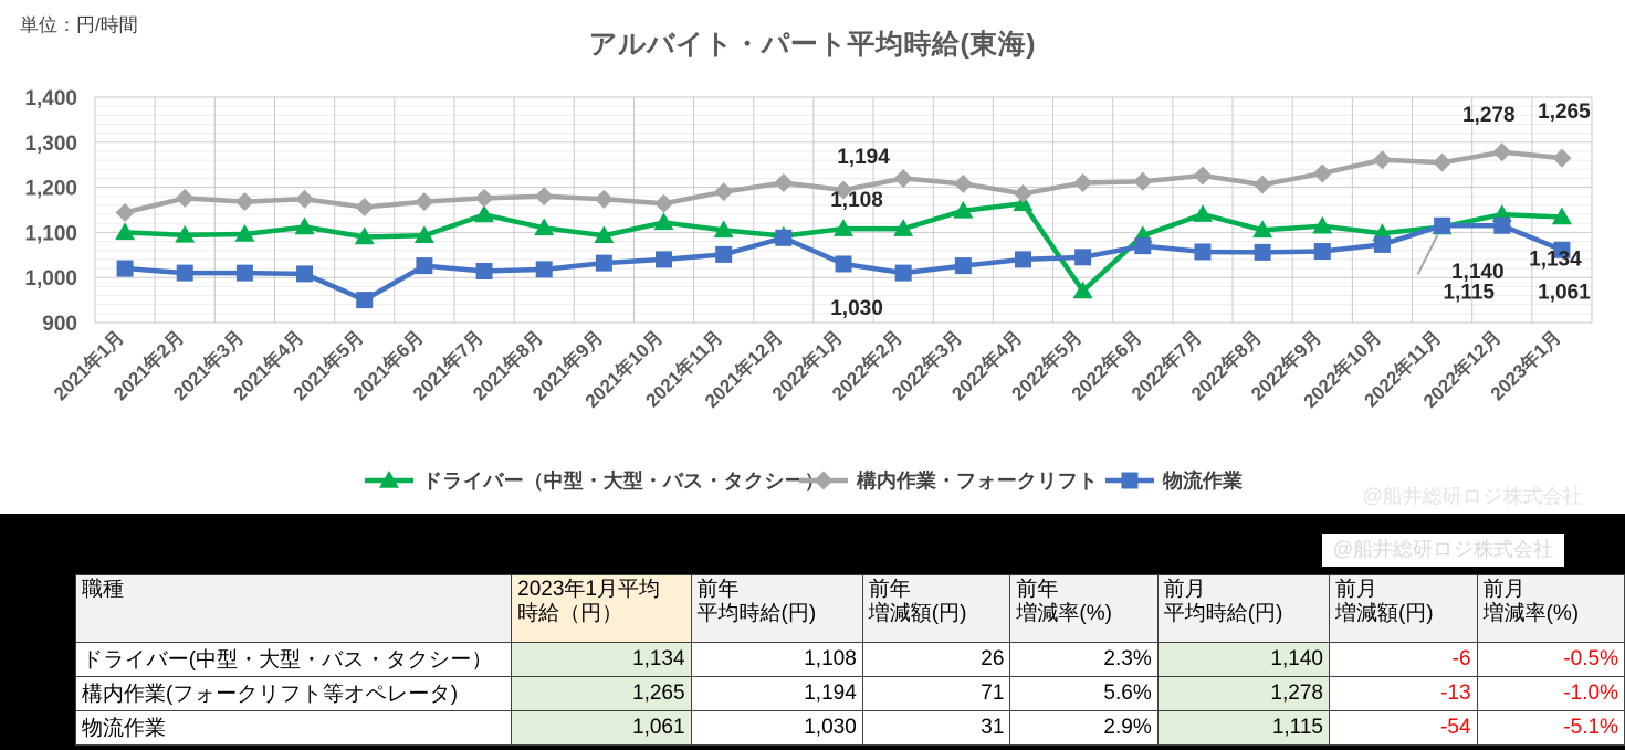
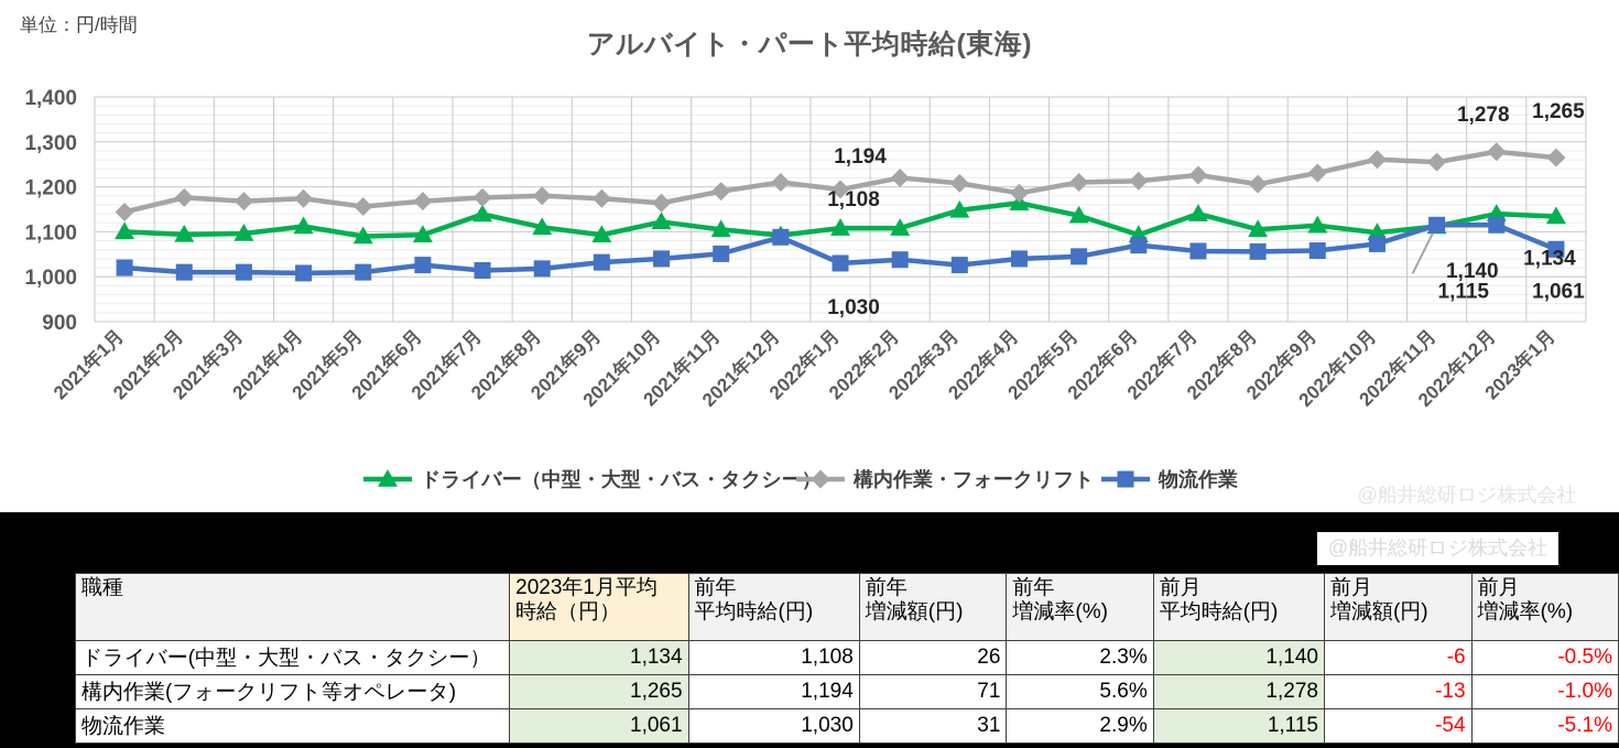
物流作業/2021年5月: 950 -> 1010
物流作業/2022年2月: 1010 -> 1040
ドライバー（中型・大型・バス・タクシー）/2022年5月: 970 -> 1140
